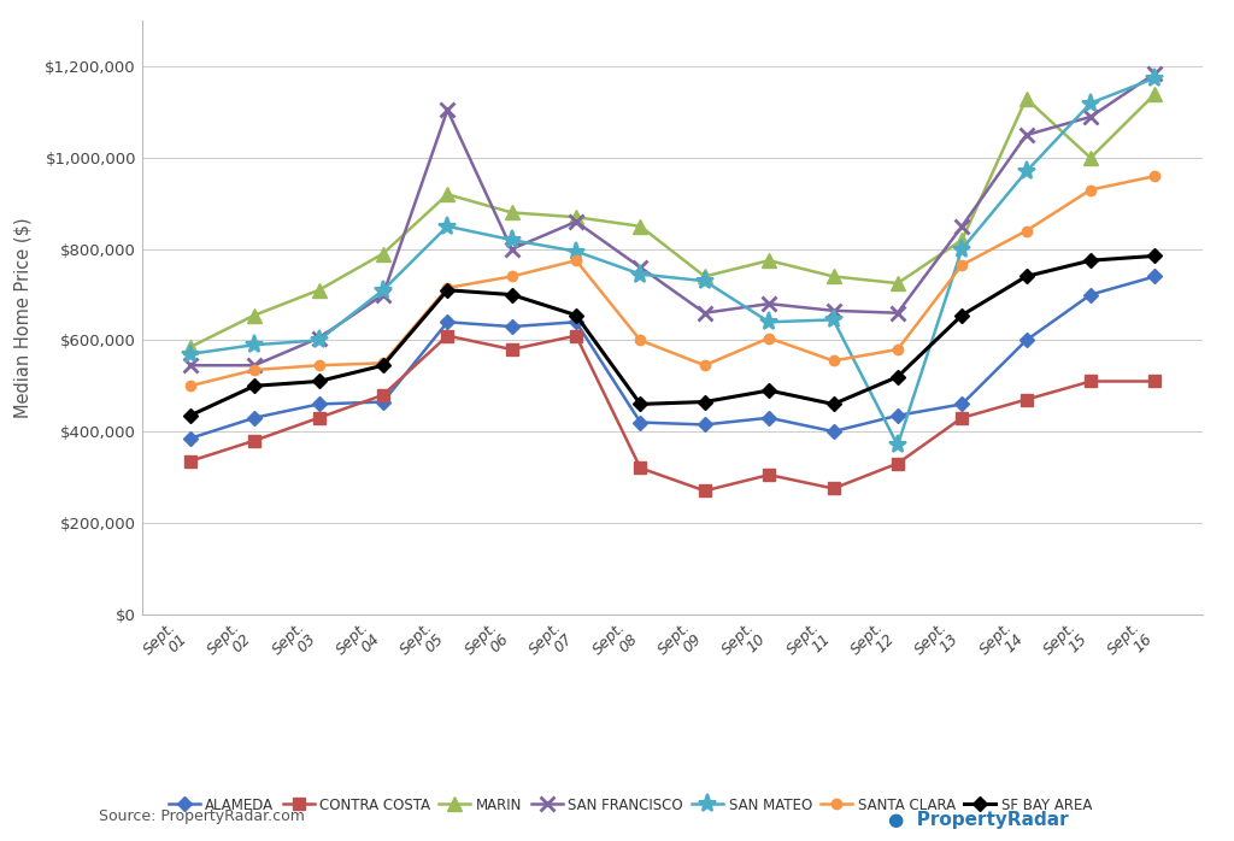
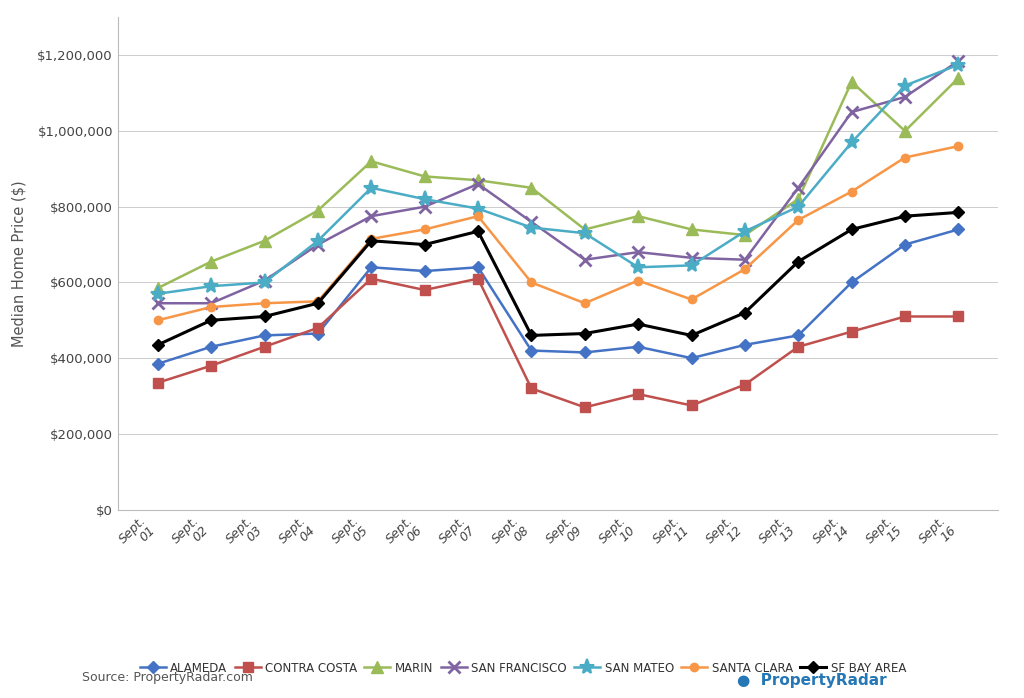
SAN FRANCISCO/Sept. 05: $1,105,000 -> $775,000
SF BAY AREA/Sept. 07: $655,000 -> $735,000
SAN MATEO/Sept. 12: $370,000 -> $735,000
SANTA CLARA/Sept. 12: $580,000 -> $635,000
